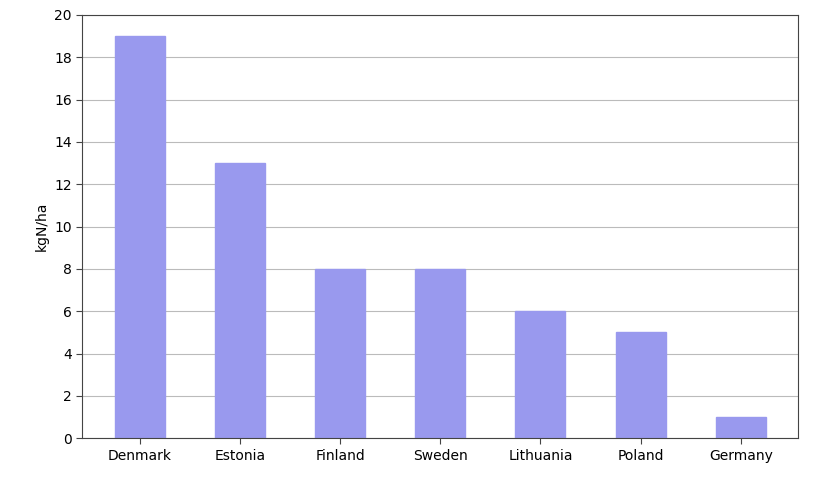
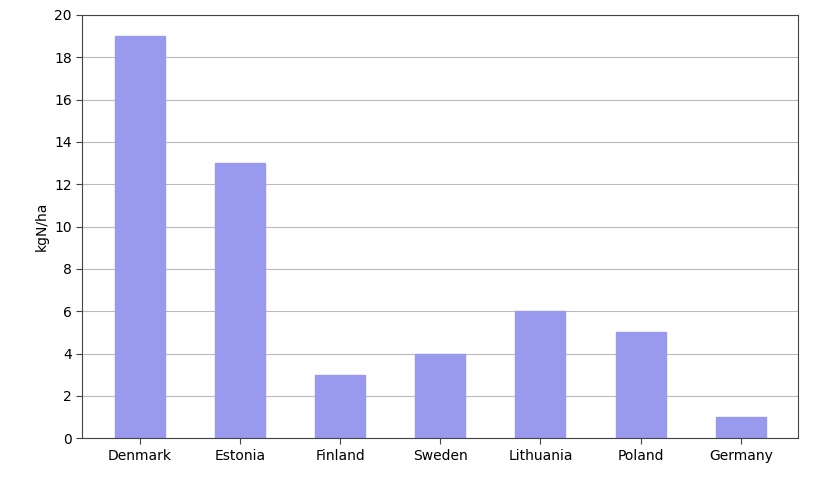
Finland: 8 -> 3
Sweden: 8 -> 4
